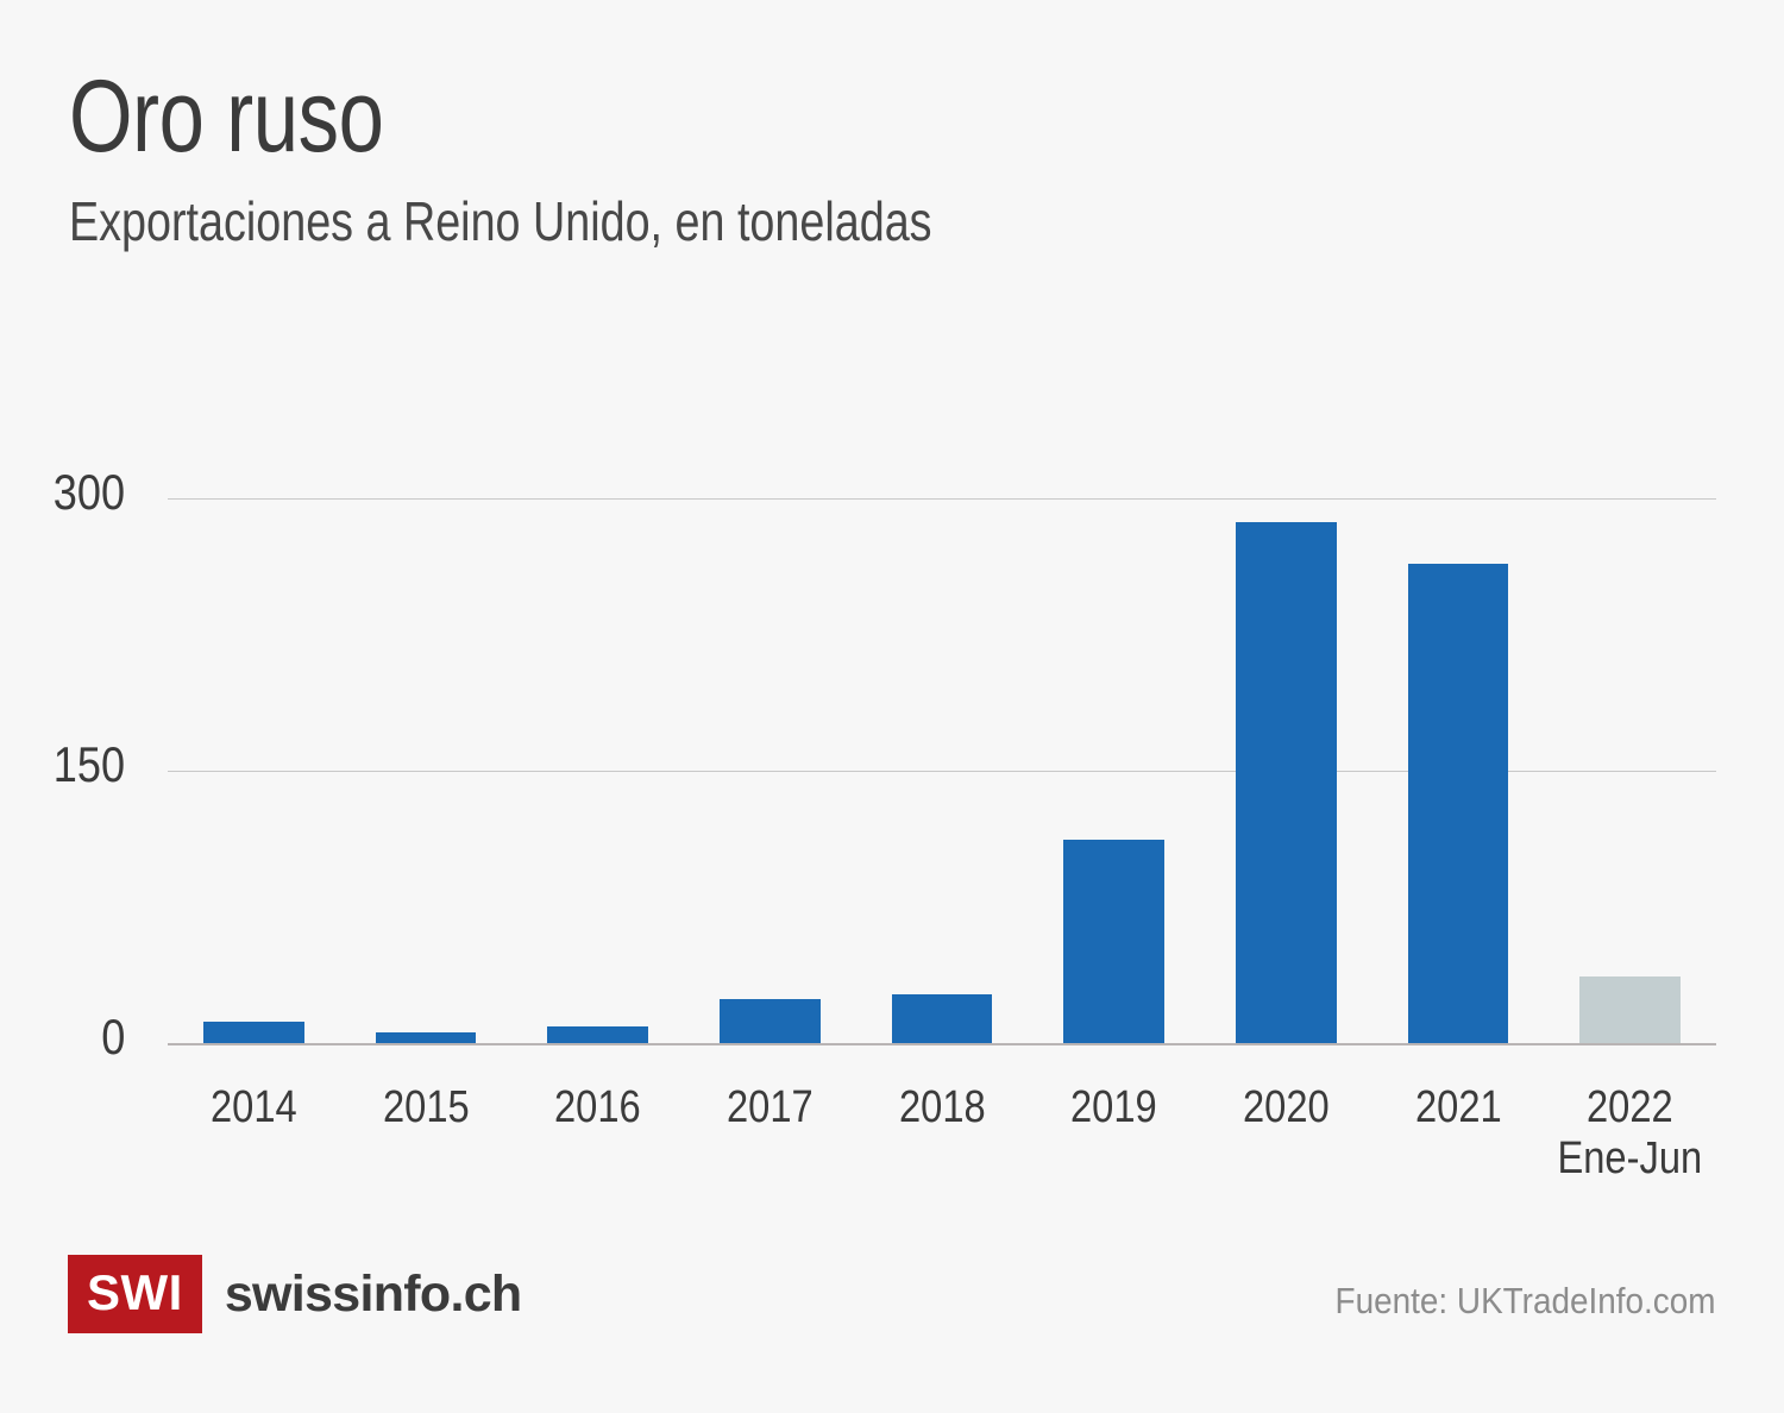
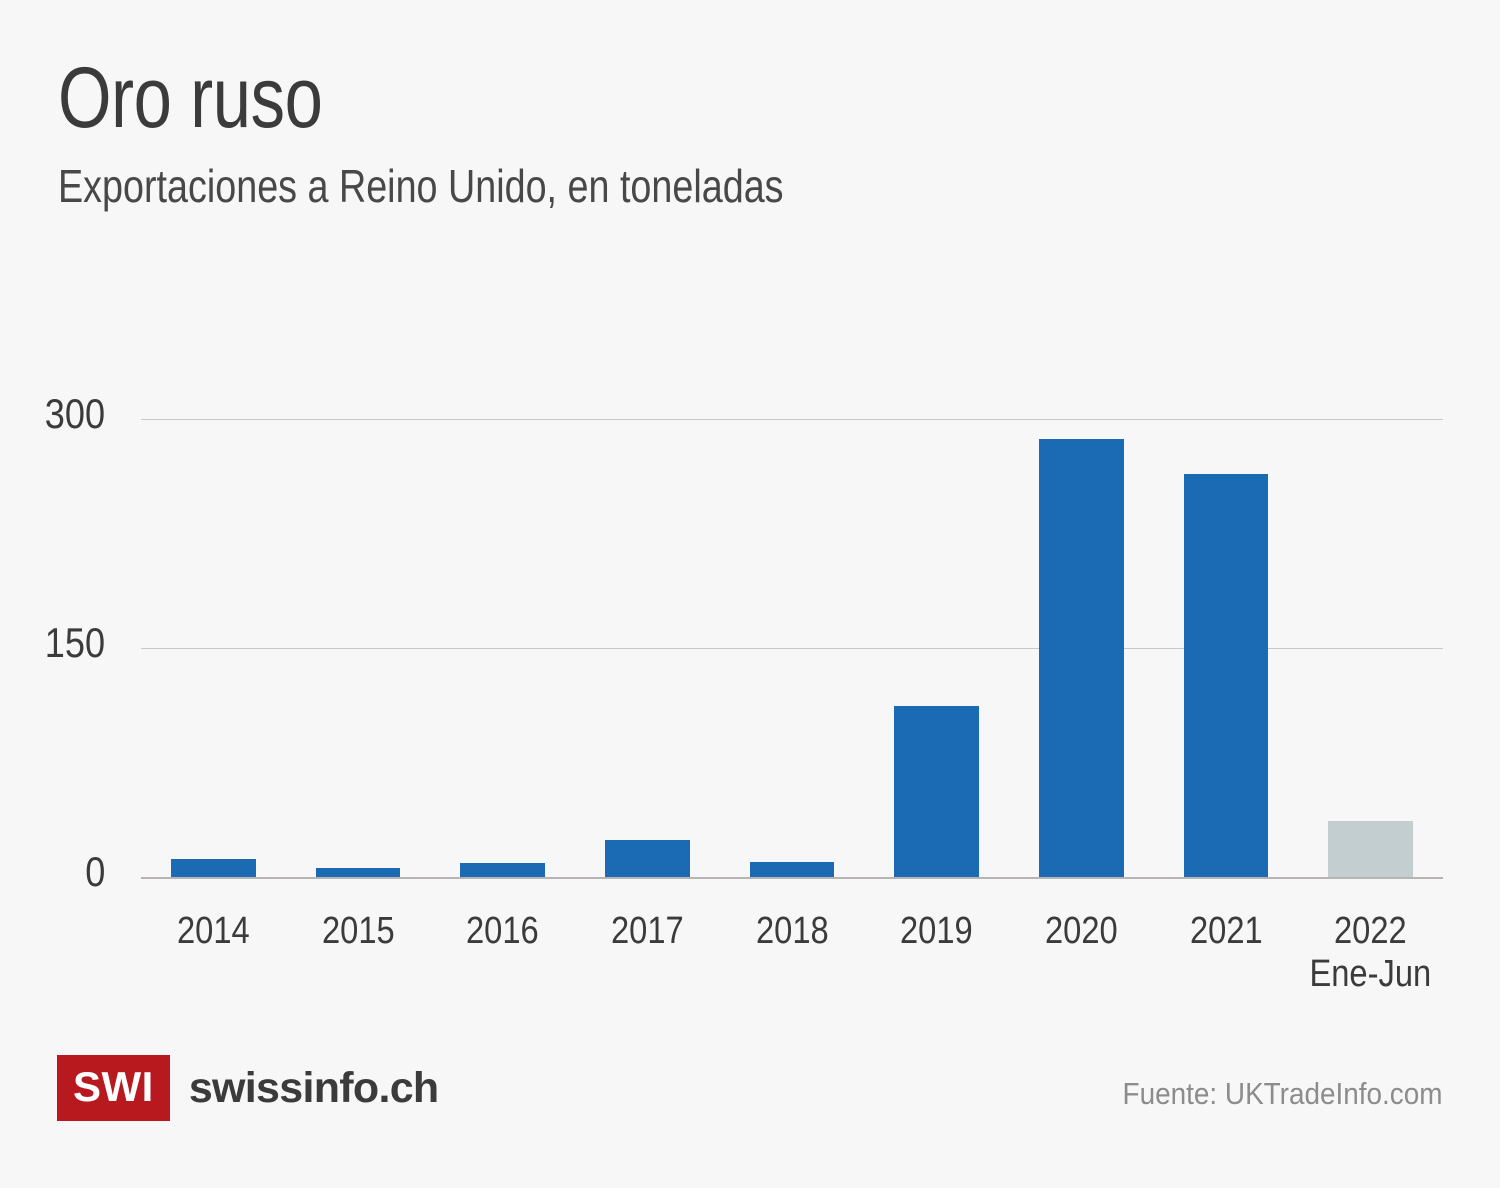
2018: 27 -> 10
